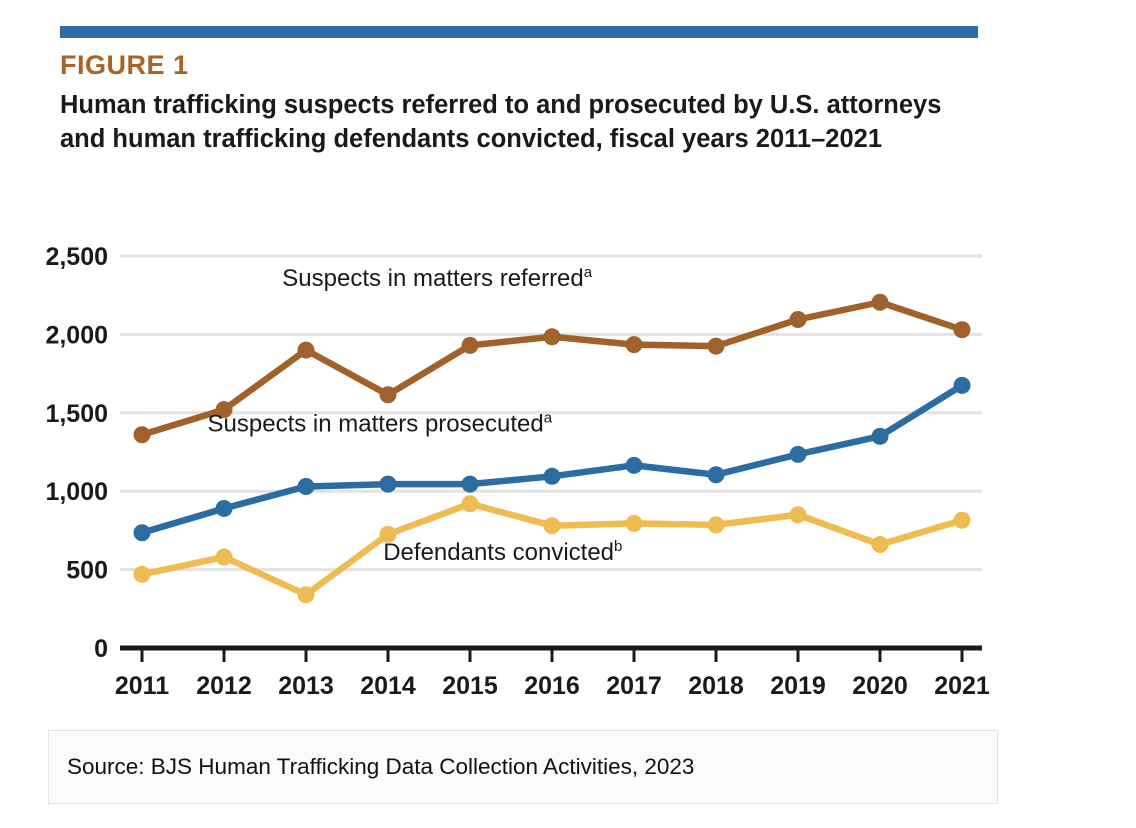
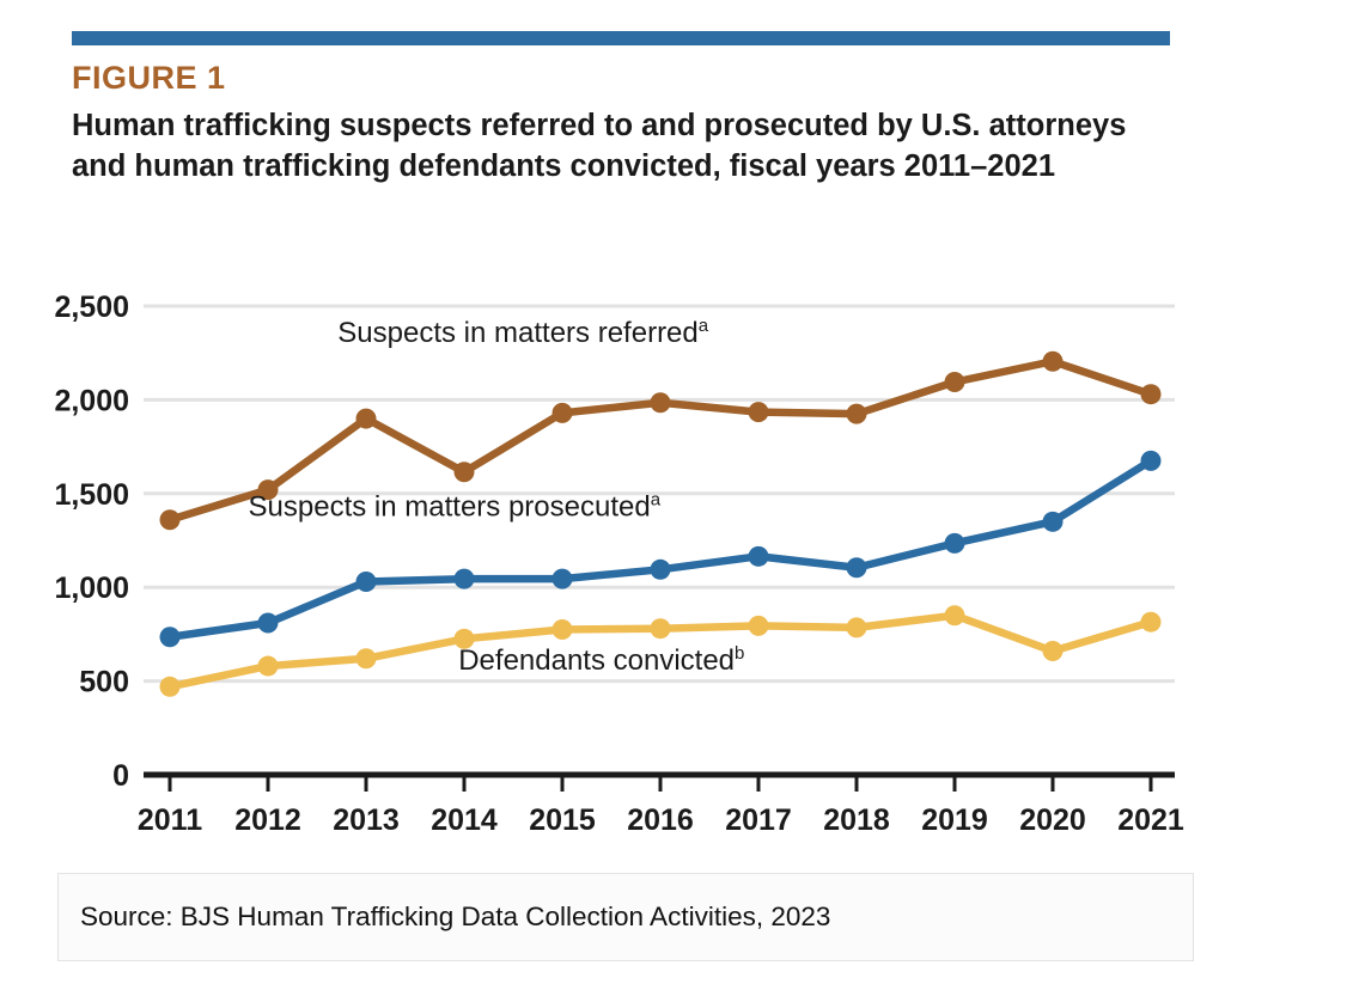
Suspects in matters prosecuted/2012: 890 -> 810
Defendants convicted/2013: 340 -> 620
Defendants convicted/2015: 920 -> 780
